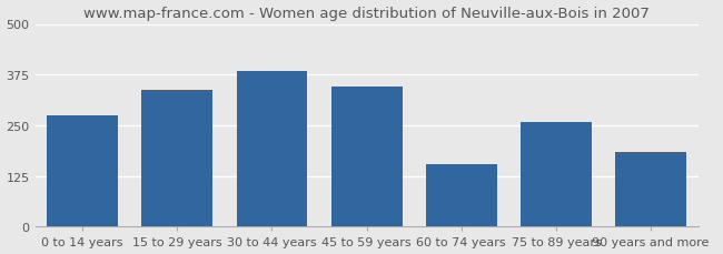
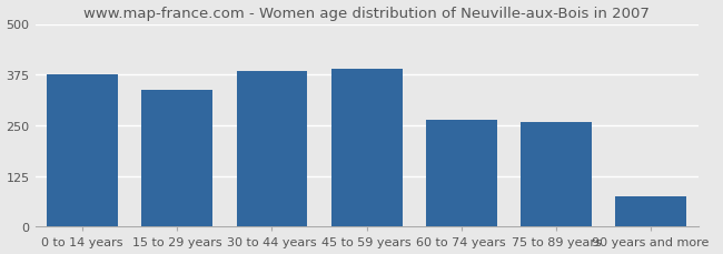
0 to 14 years: 275 -> 375
45 to 59 years: 345 -> 390
60 to 74 years: 155 -> 263
90 years and more: 185 -> 75
